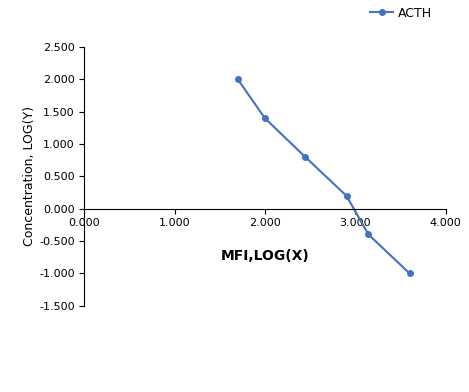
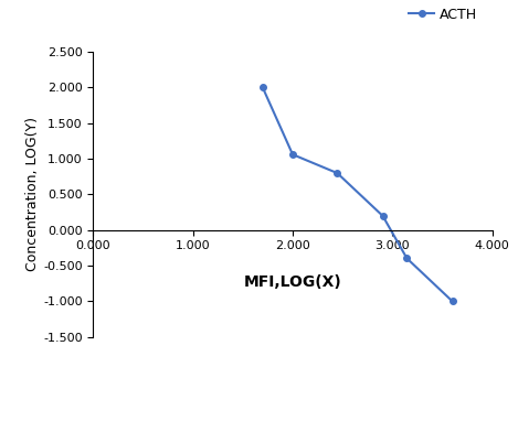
2.000: 1.40 -> 1.06
